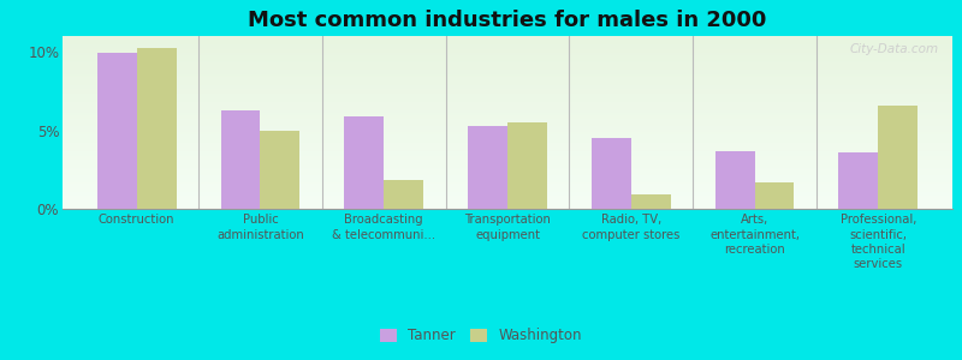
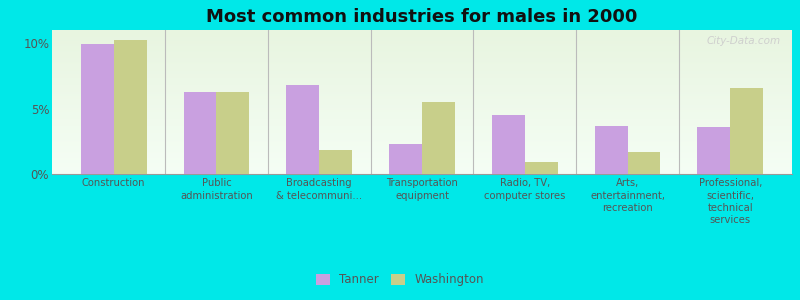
Washington/Public administration: 5.0% -> 6.3%
Tanner/Broadcasting & telecommuni...: 5.9% -> 6.8%
Tanner/Transportation equipment: 5.3% -> 2.3%
